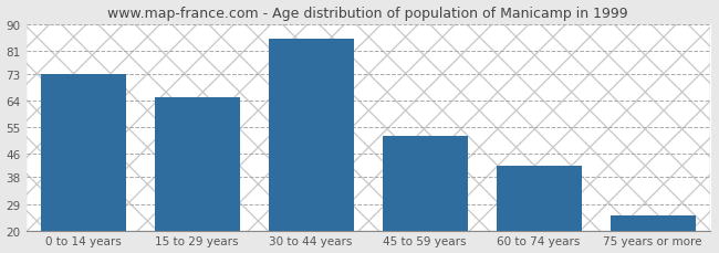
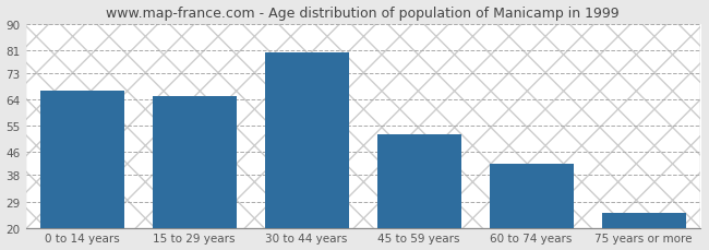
0 to 14 years: 73 -> 67
30 to 44 years: 85 -> 80
